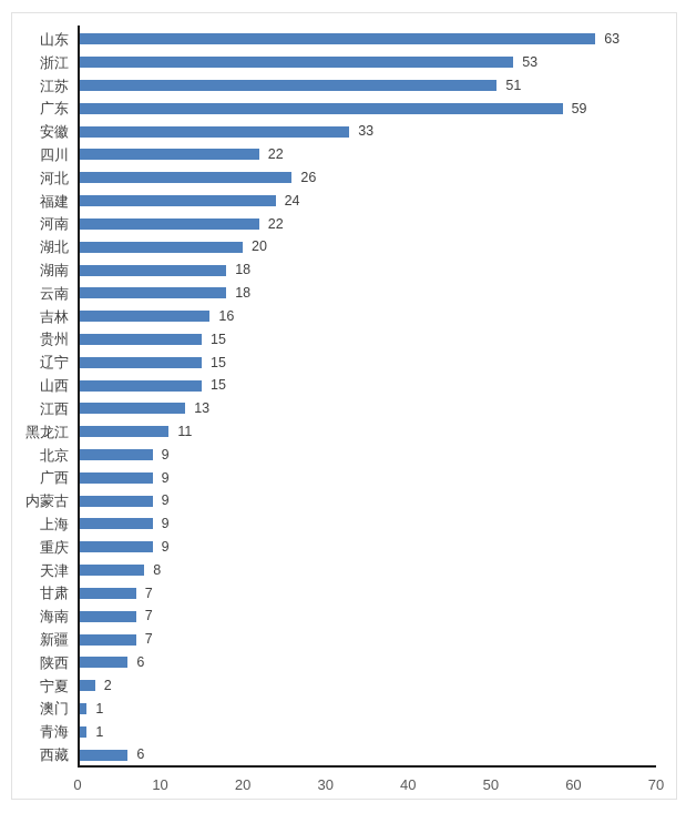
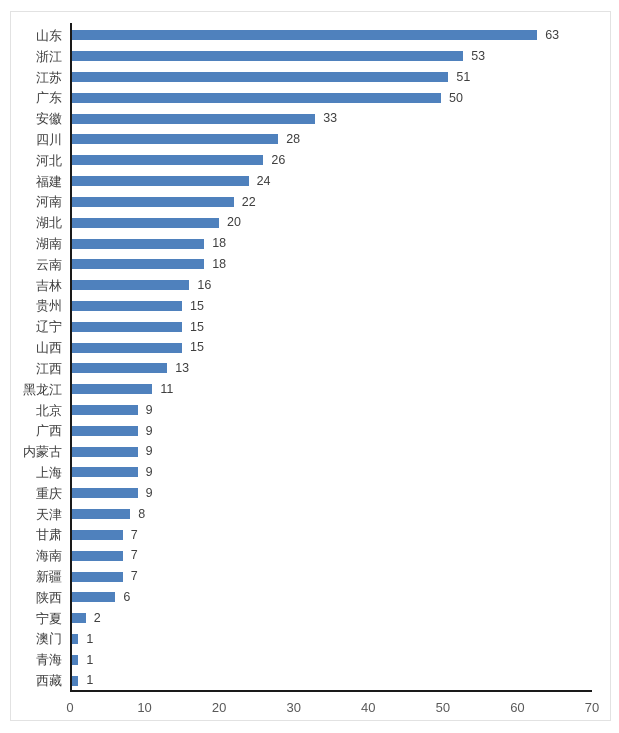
广东: 59 -> 50
四川: 22 -> 28
西藏: 6 -> 1
